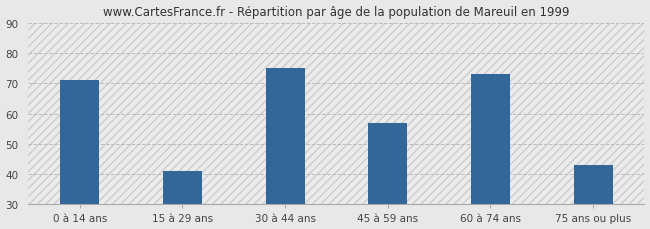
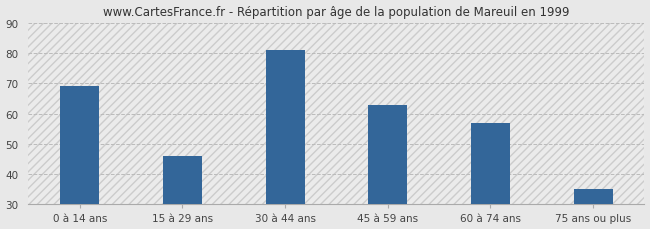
0 à 14 ans: 71 -> 69
15 à 29 ans: 41 -> 46
30 à 44 ans: 75 -> 81
45 à 59 ans: 57 -> 63
60 à 74 ans: 73 -> 57
75 ans ou plus: 43 -> 35
